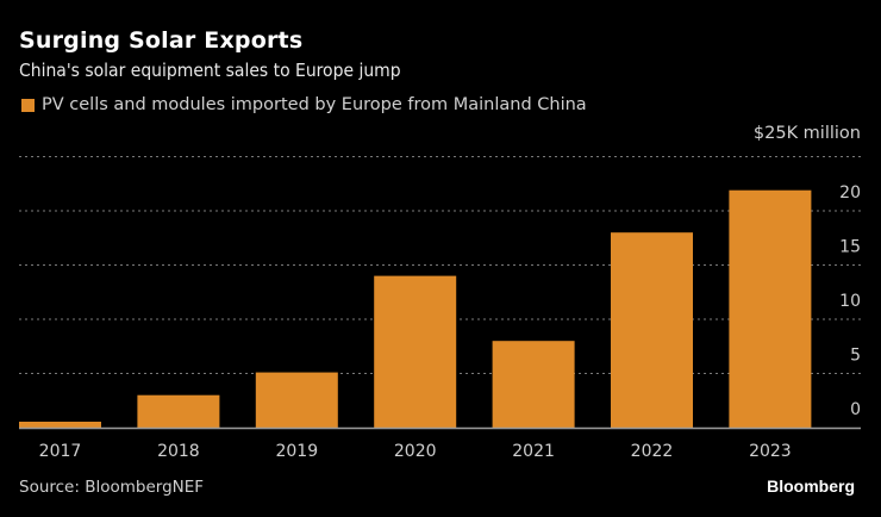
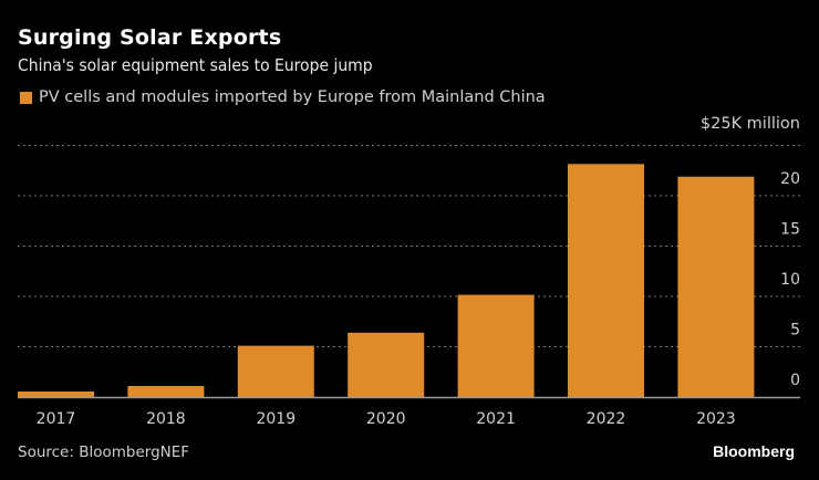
2018: 3 -> 1
2020: 14 -> 6
2021: 8 -> 10
2022: 18 -> 23
